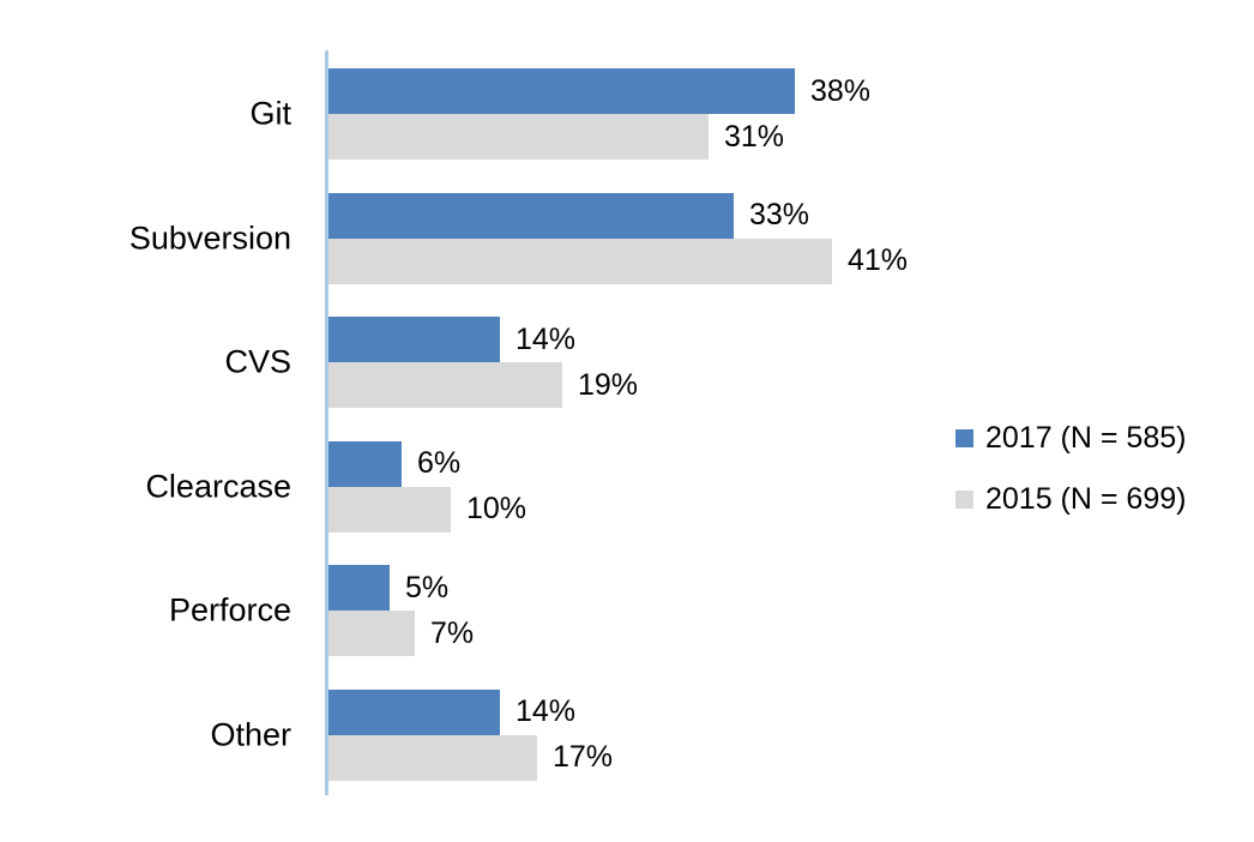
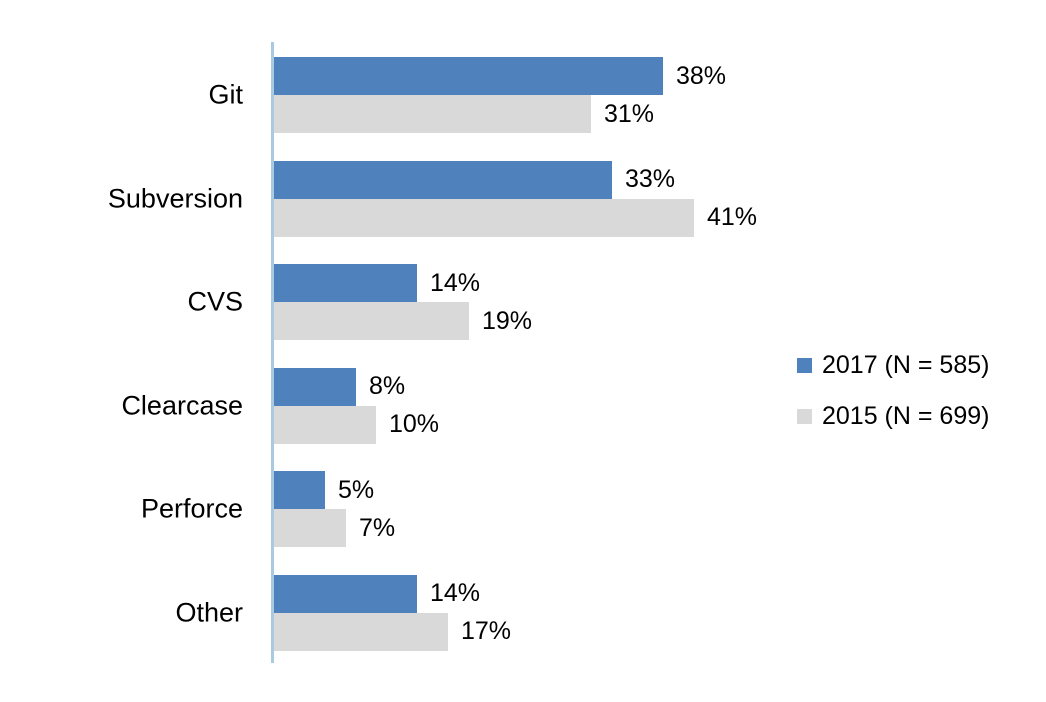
2017 (N = 585)/Clearcase: 6% -> 8%
